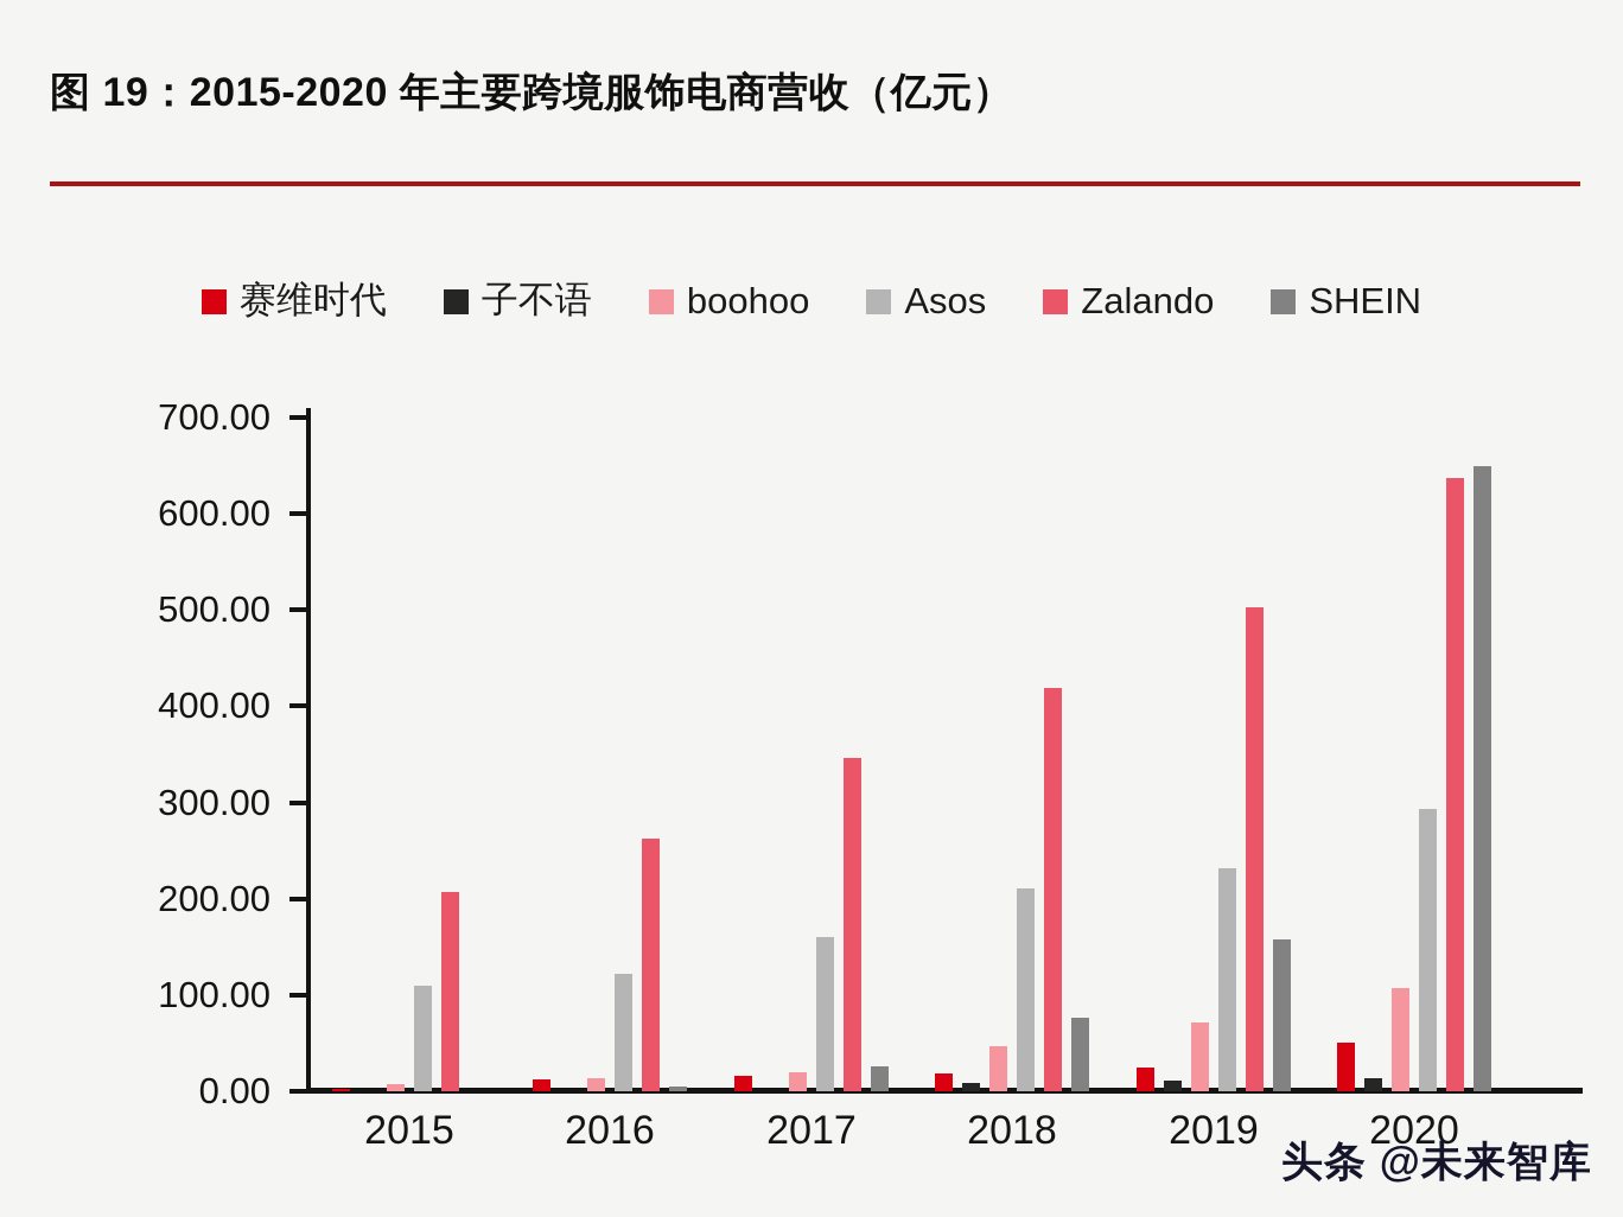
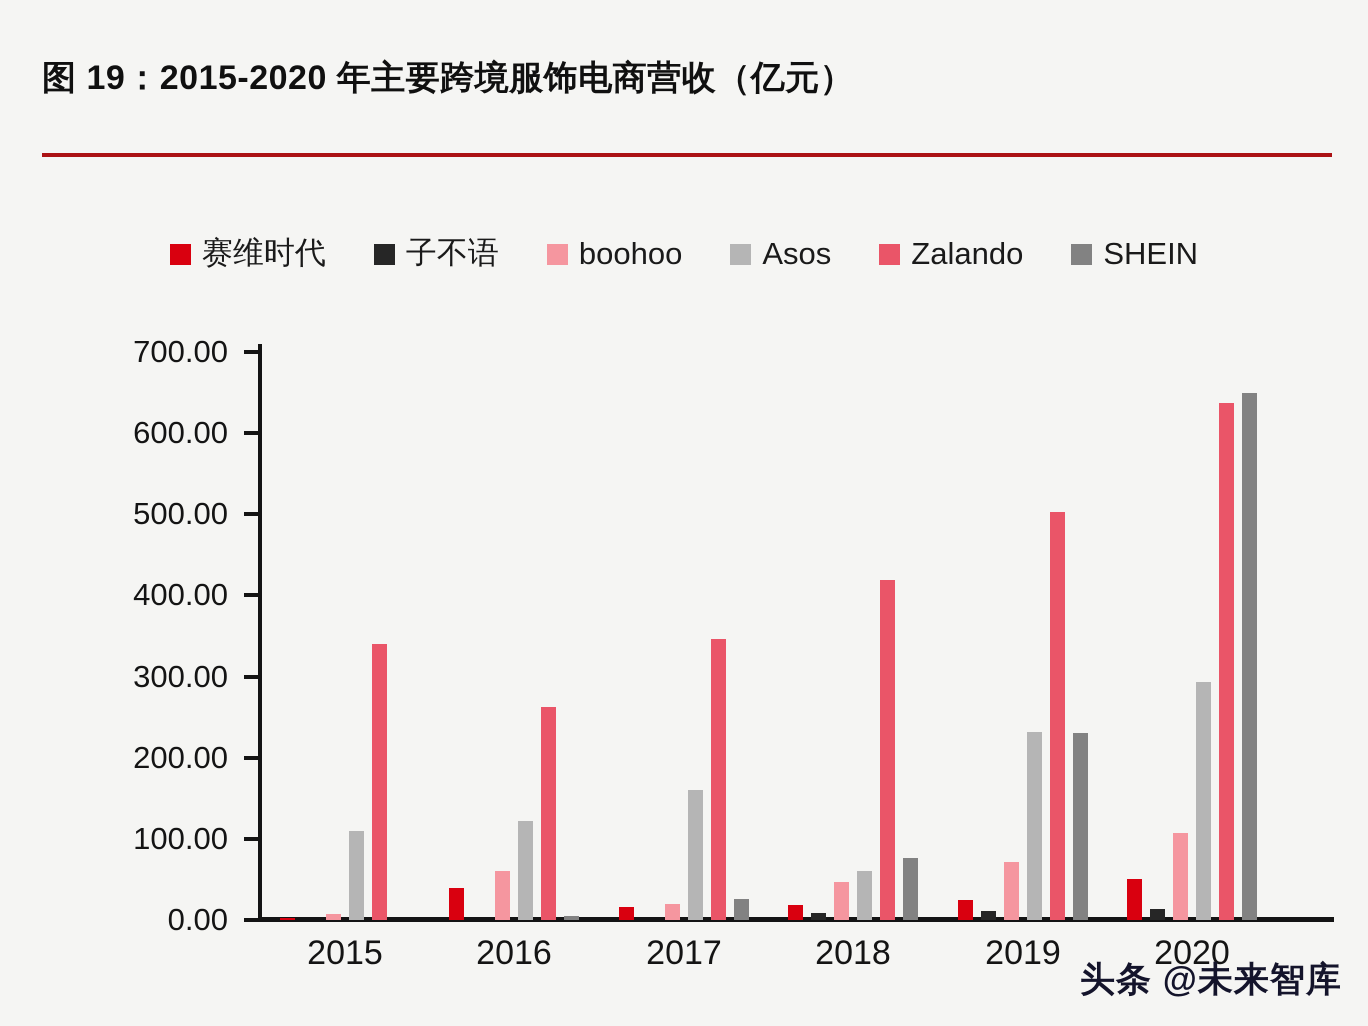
Zalando/2015: 210 -> 340
赛维时代/2016: 10 -> 40
boohoo/2016: 10 -> 60
Asos/2018: 210 -> 60
SHEIN/2019: 160 -> 230
